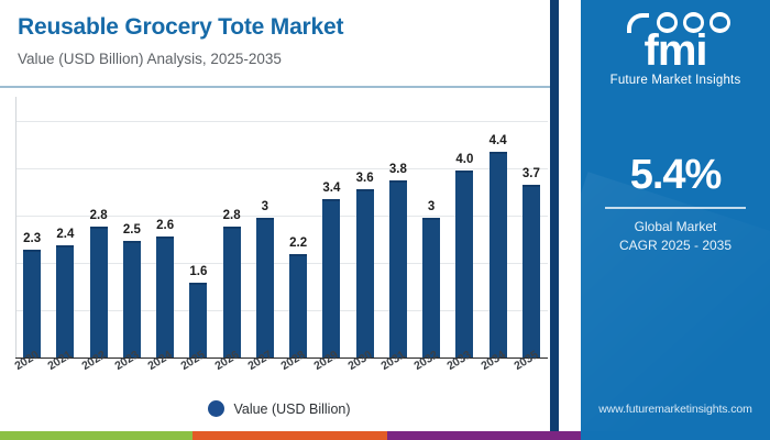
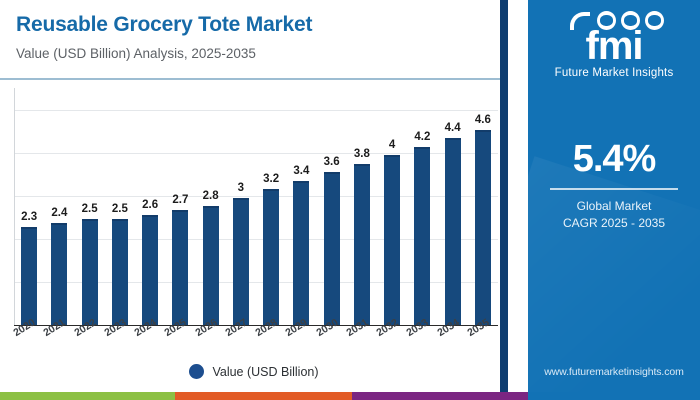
2022: 2.8 -> 2.5
2025: 1.6 -> 2.7
2028: 2.2 -> 3.2
2032: 3 -> 4
2033: 4.0 -> 4.2
2035: 3.7 -> 4.6
